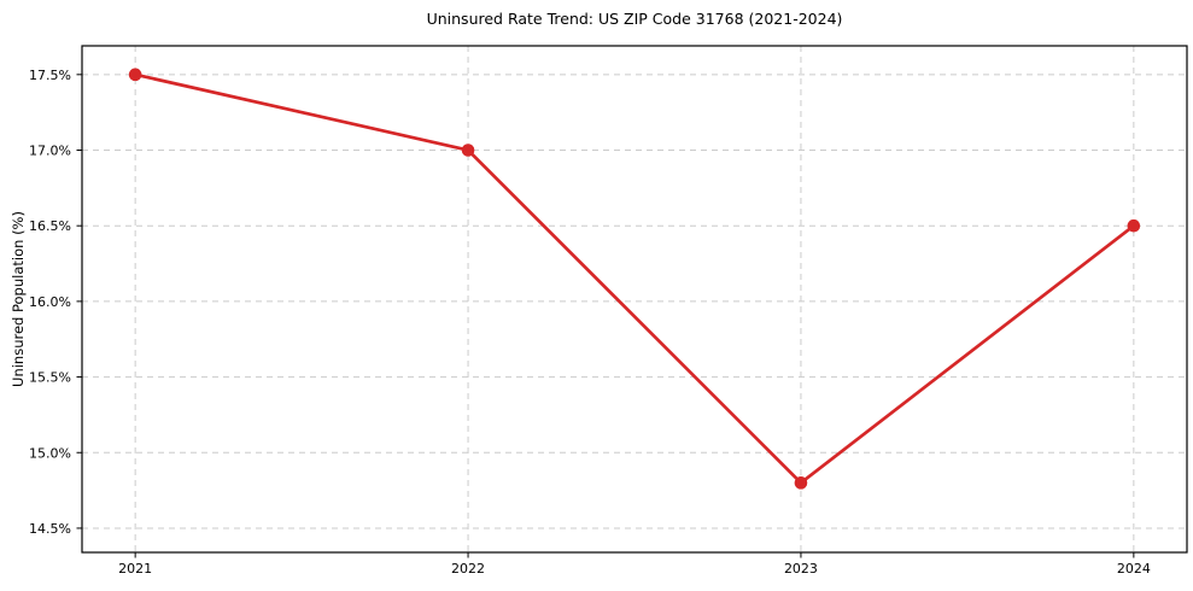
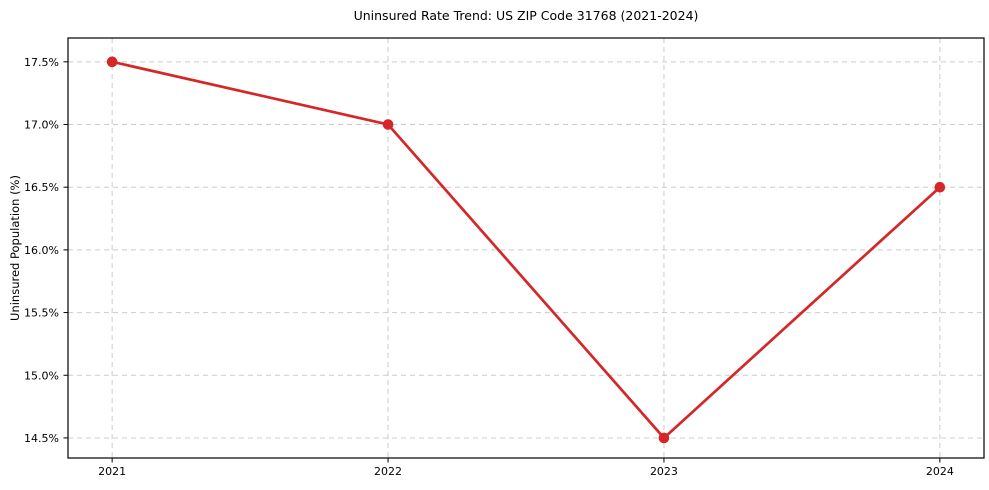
2023: 14.8% -> 14.5%
